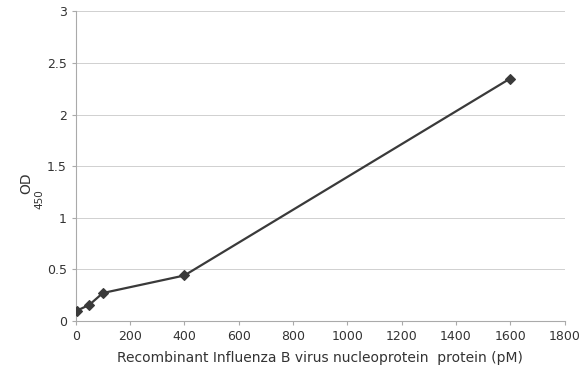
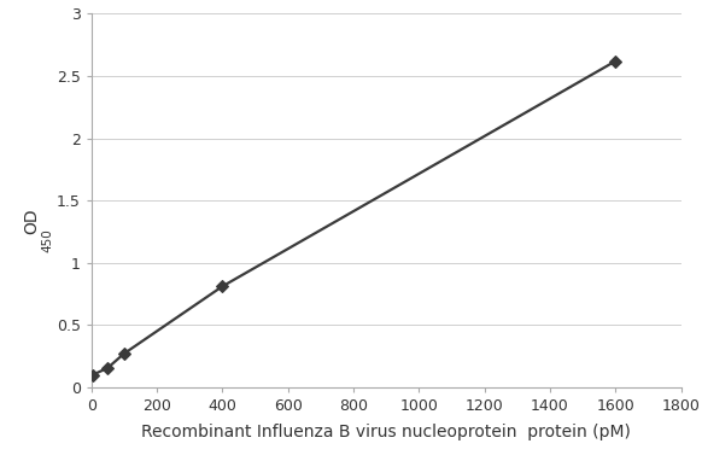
400: 0.44 -> 0.81
1600: 2.35 -> 2.62
